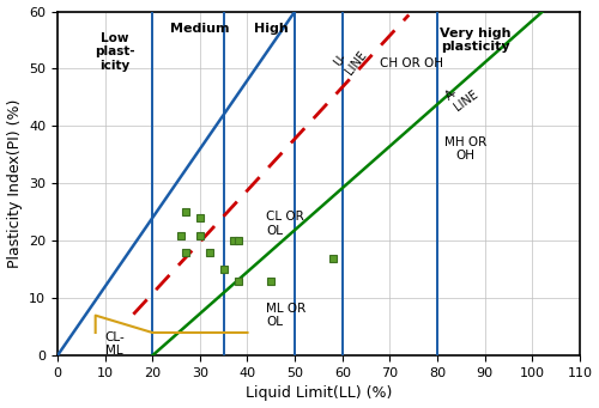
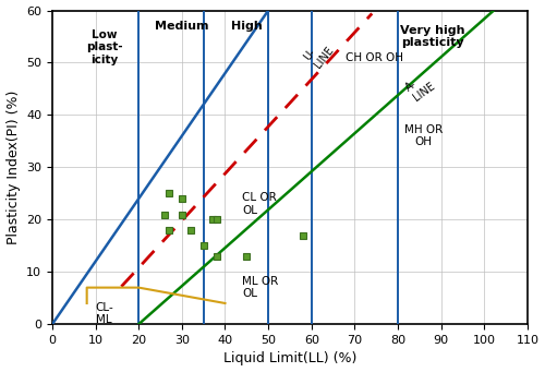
20: 4 -> 7
